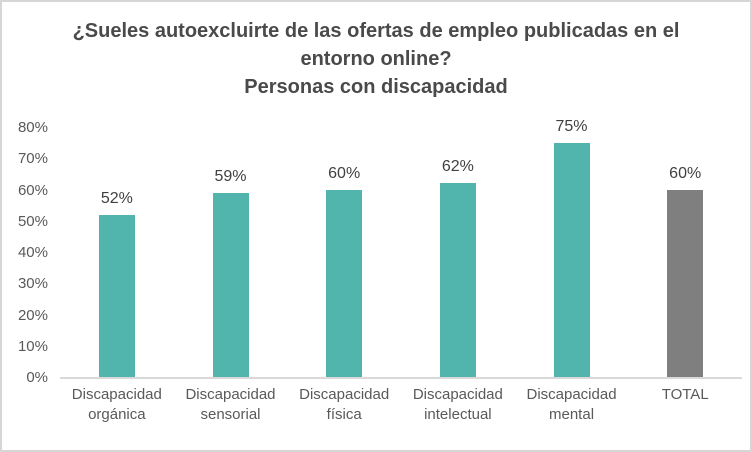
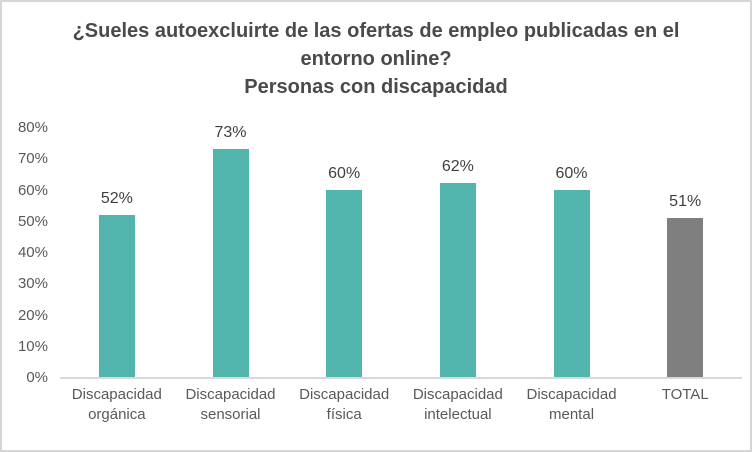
Discapacidad sensorial: 59% -> 73%
Discapacidad mental: 75% -> 60%
TOTAL: 60% -> 51%
